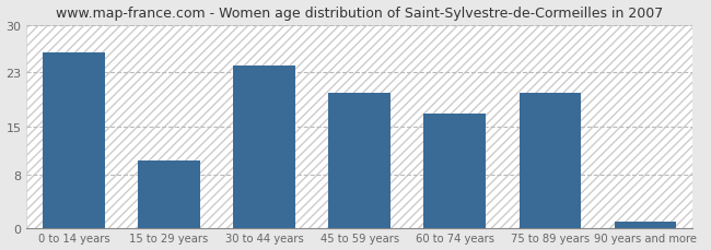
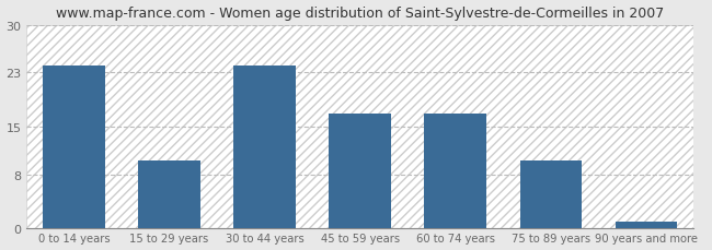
0 to 14 years: 26 -> 24
45 to 59 years: 20 -> 17
75 to 89 years: 20 -> 10
